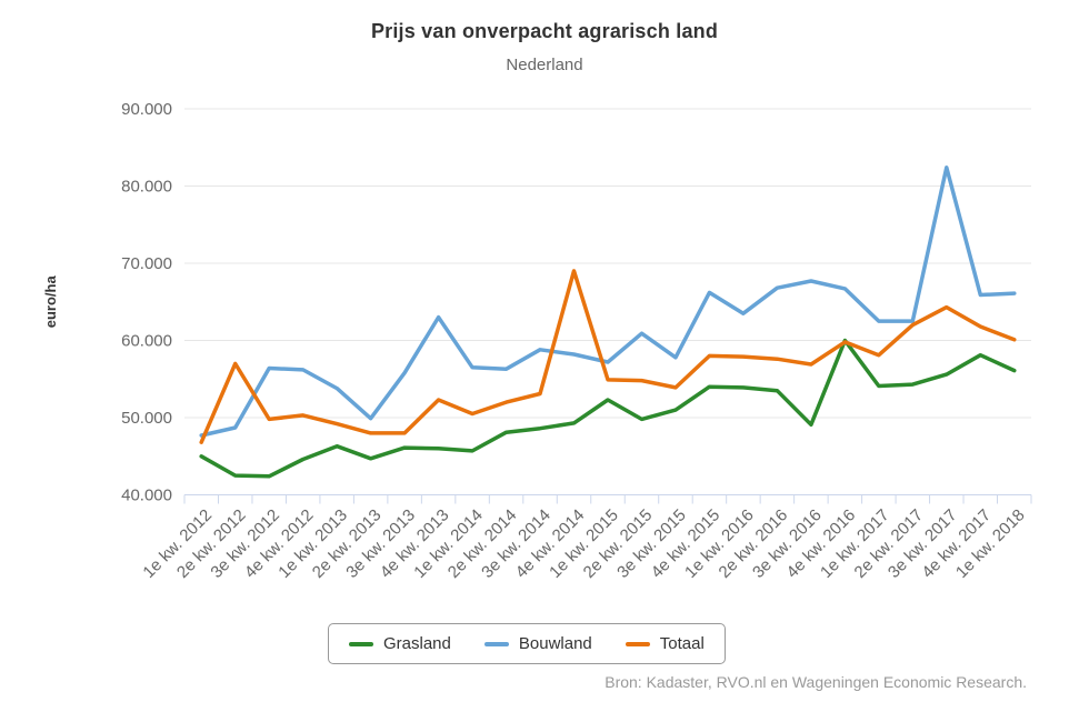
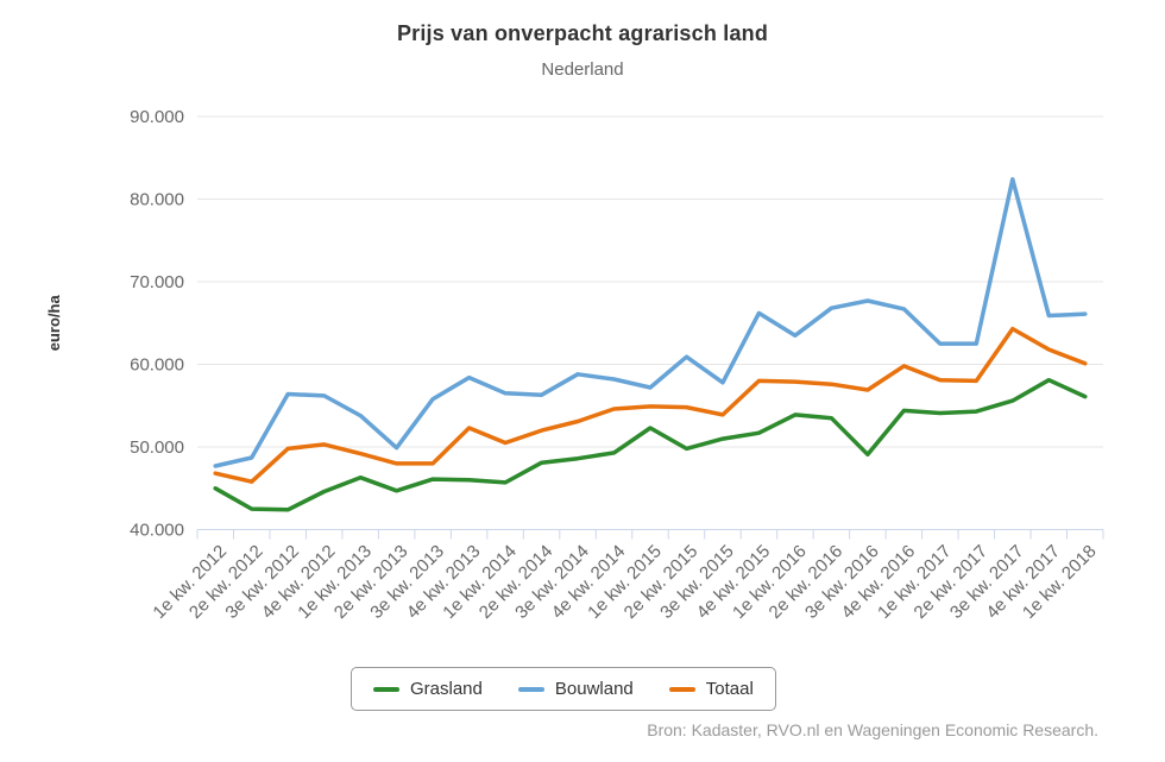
Totaal/2e kw. 2012: 57000 -> 46000
Bouwland/4e kw. 2013: 63000 -> 58000
Totaal/4e kw. 2014: 69000 -> 55000
Grasland/4e kw. 2015: 54000 -> 52000
Grasland/4e kw. 2016: 60000 -> 54000
Totaal/2e kw. 2017: 62000 -> 58000
